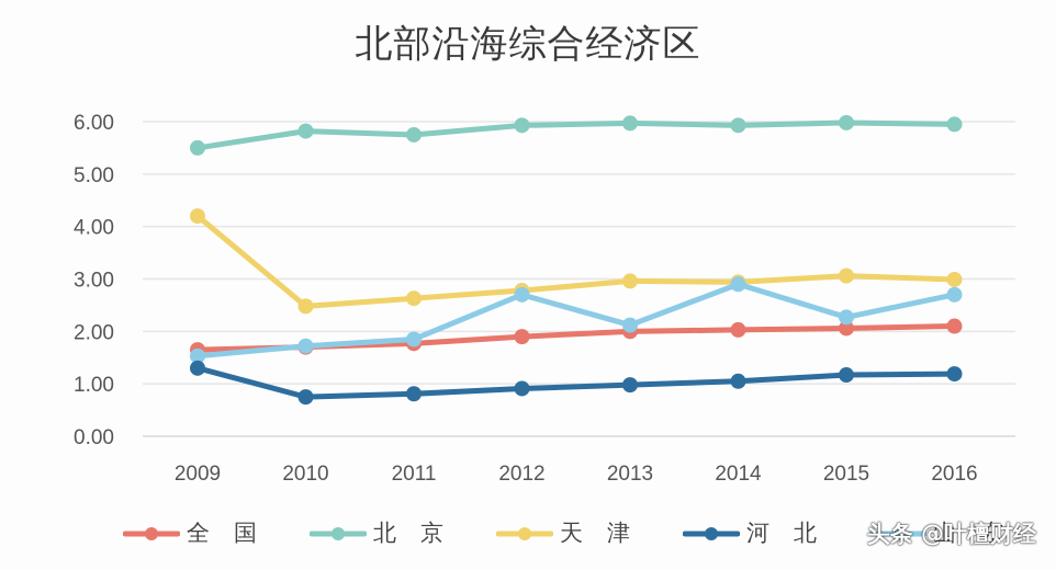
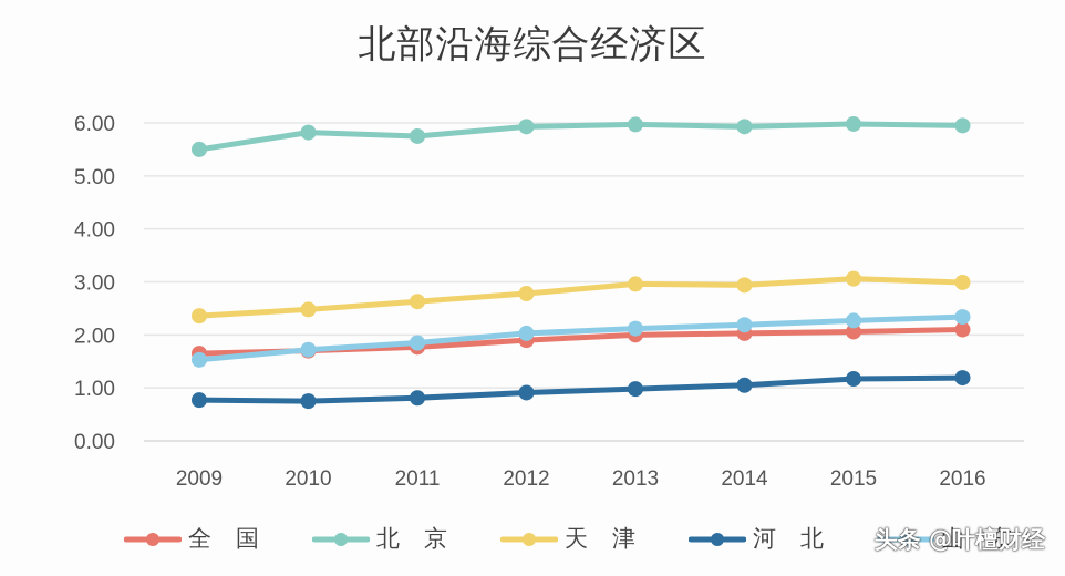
天津/2009: 4.2 -> 2.4
河北/2009: 1.3 -> 0.8
山东/2012: 2.7 -> 2.0
山东/2014: 2.9 -> 2.2
山东/2016: 2.7 -> 2.3
